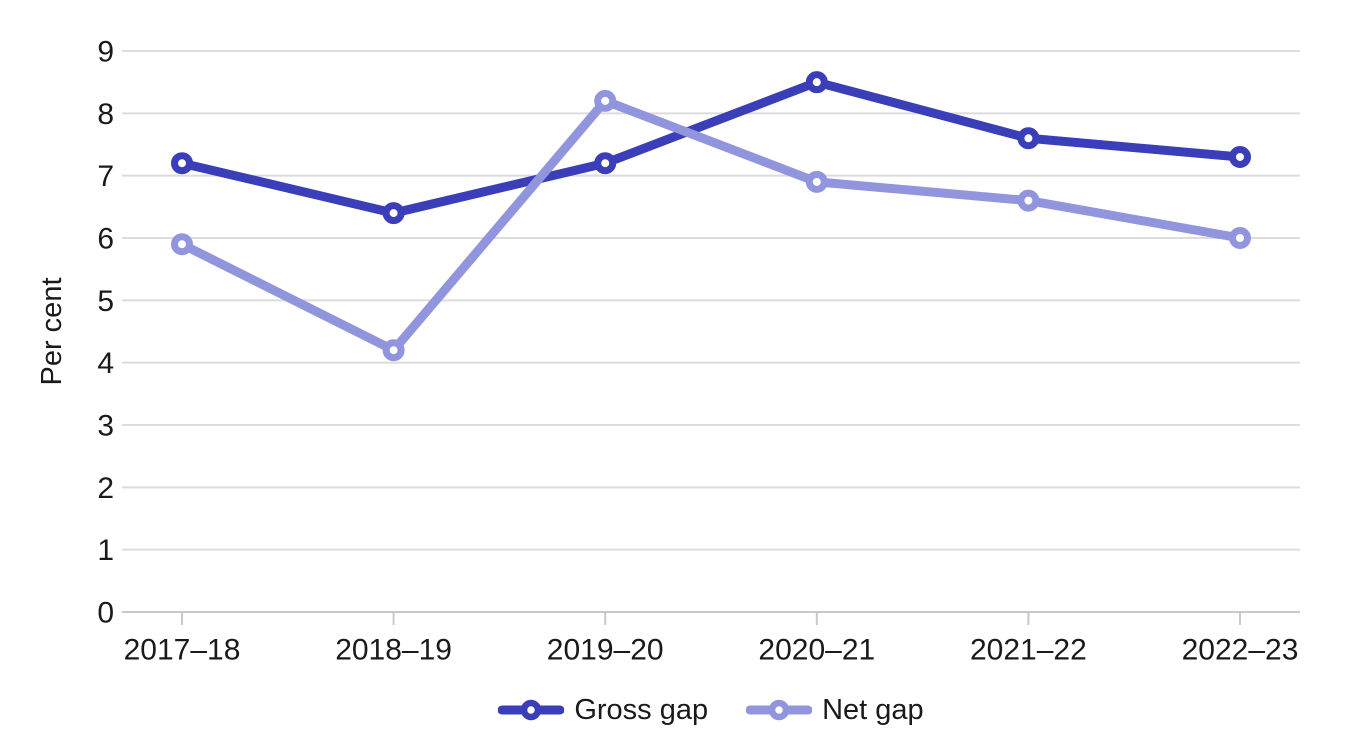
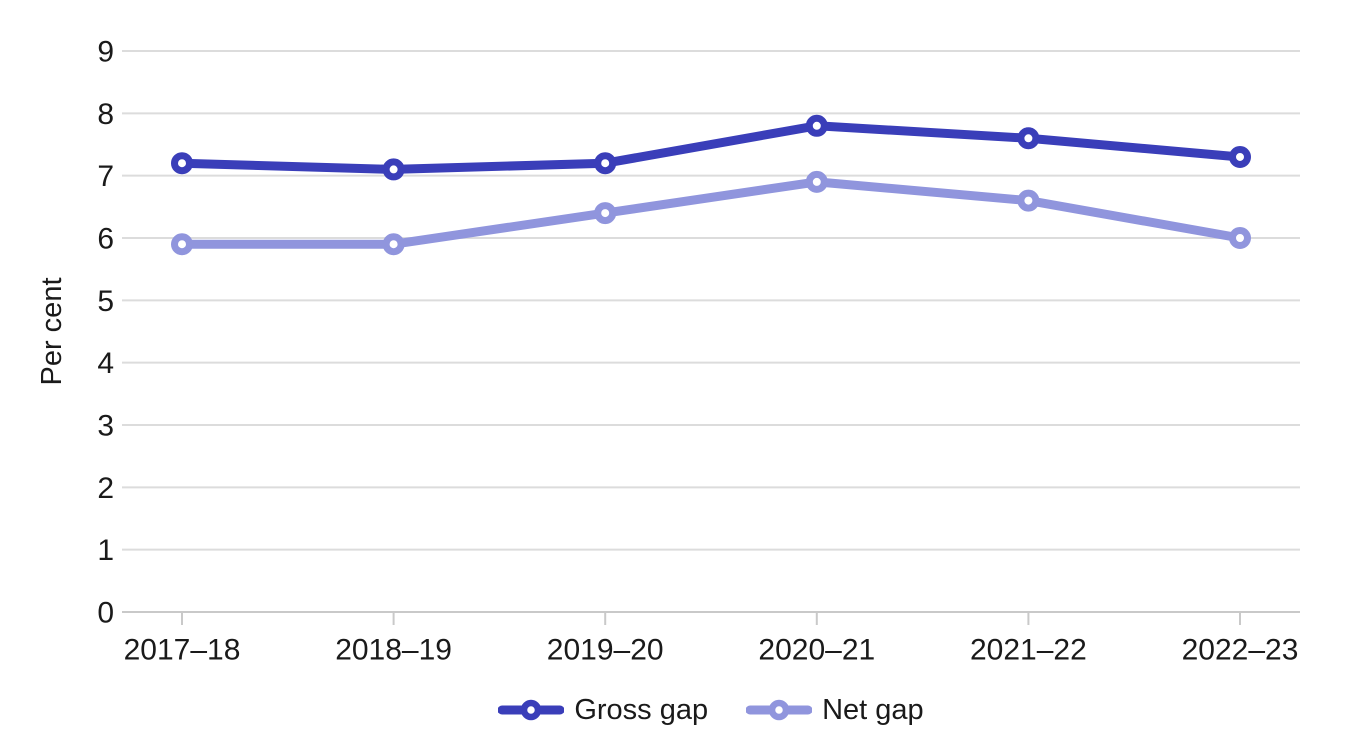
Gross gap/2018–19: 6.4 -> 7.1
Net gap/2018–19: 4.2 -> 5.9
Net gap/2019–20: 8.2 -> 6.4
Gross gap/2020–21: 8.5 -> 7.8
